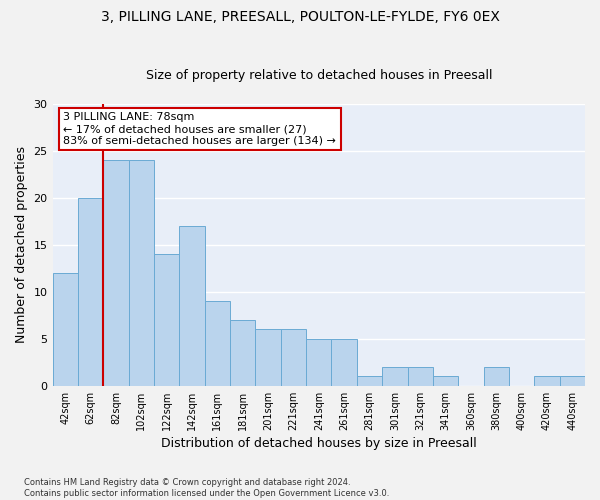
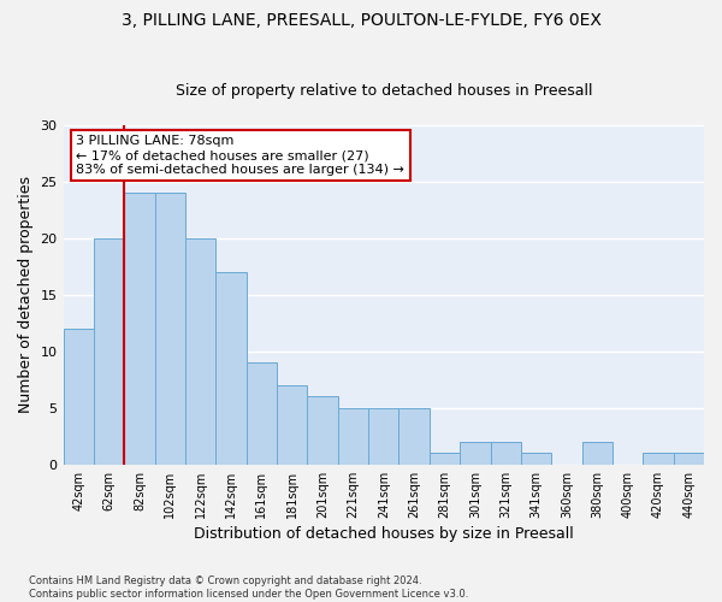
122sqm: 14 -> 20
221sqm: 6 -> 5
